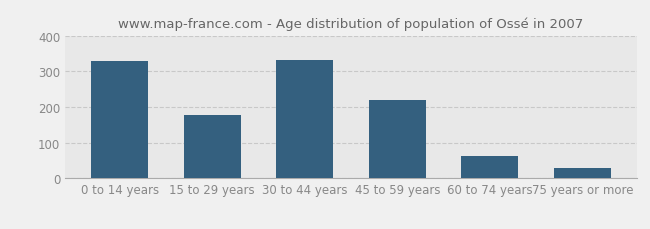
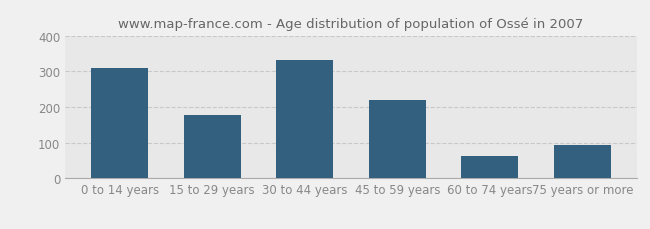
0 to 14 years: 330 -> 310
75 years or more: 30 -> 95
